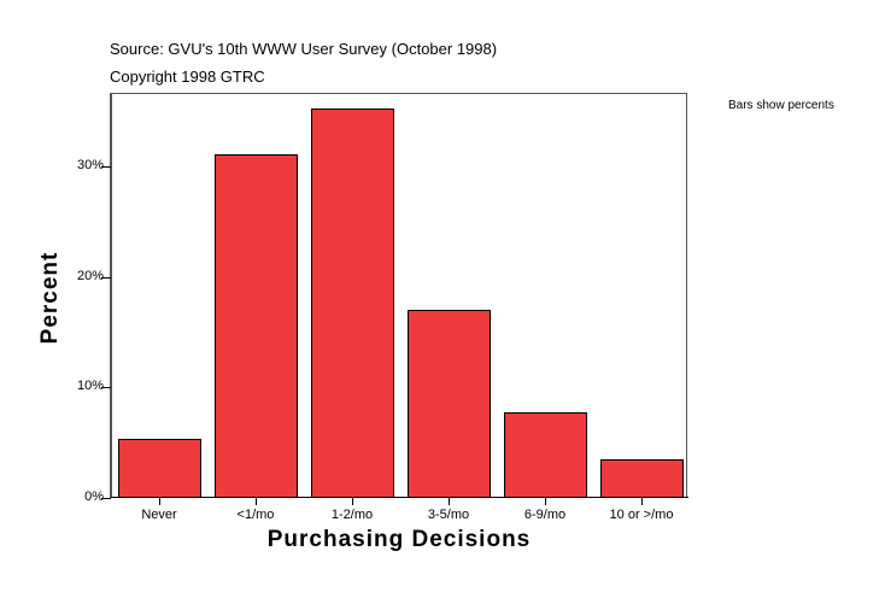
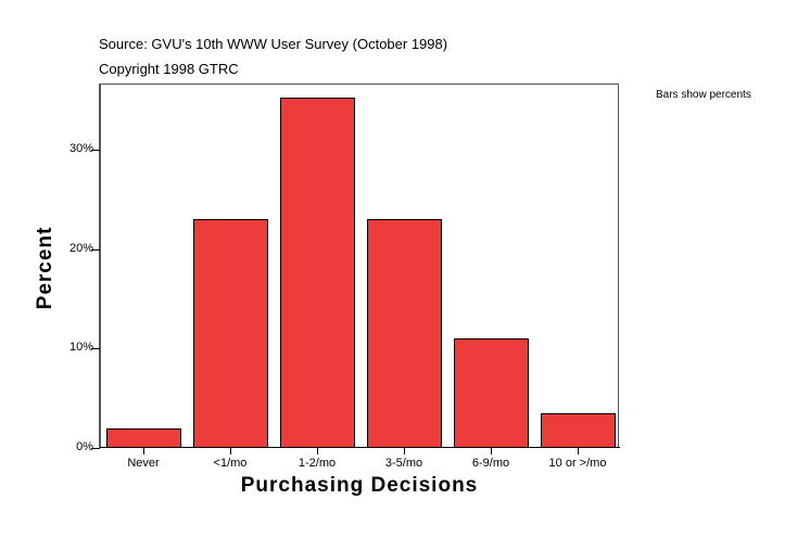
Never: 5% -> 2%
<1/mo: 31% -> 23%
3-5/mo: 17% -> 23%
6-9/mo: 8% -> 11%
